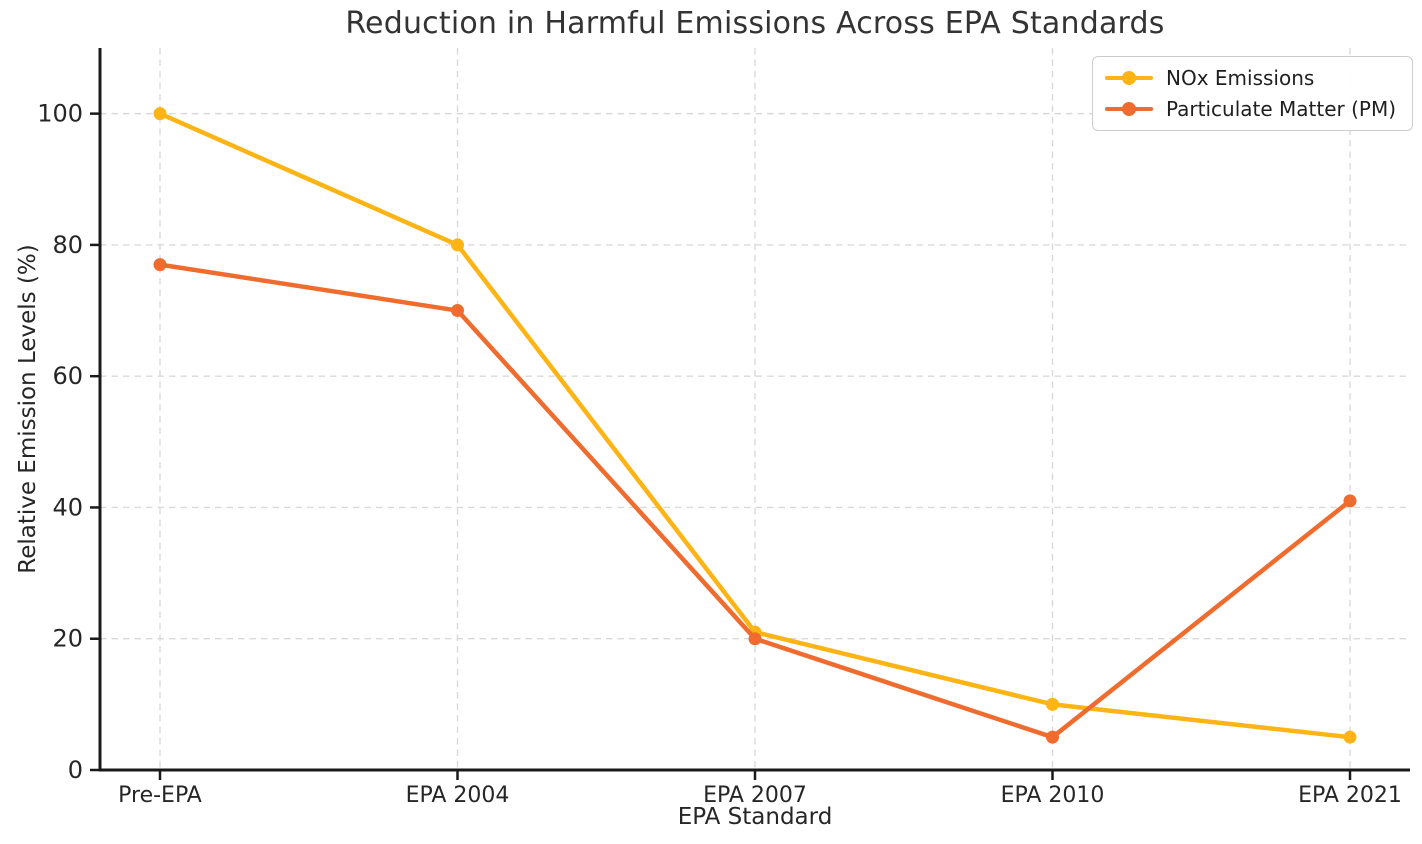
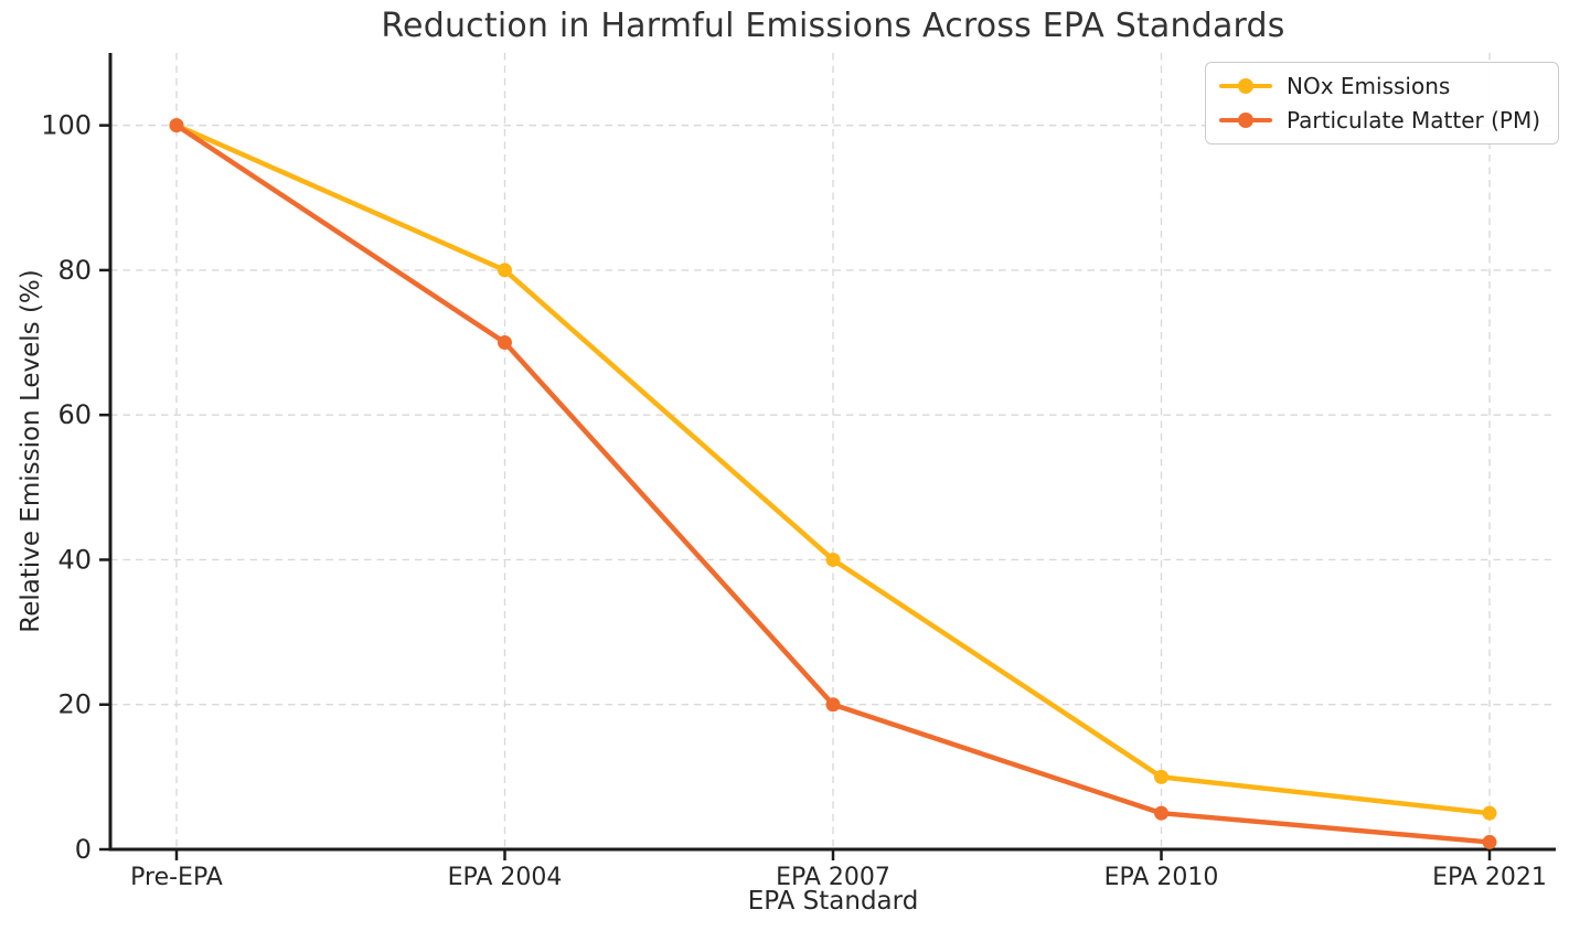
Particulate Matter (PM)/Pre-EPA: 77 -> 100
NOx Emissions/EPA 2007: 21 -> 40
Particulate Matter (PM)/EPA 2021: 41 -> 1
